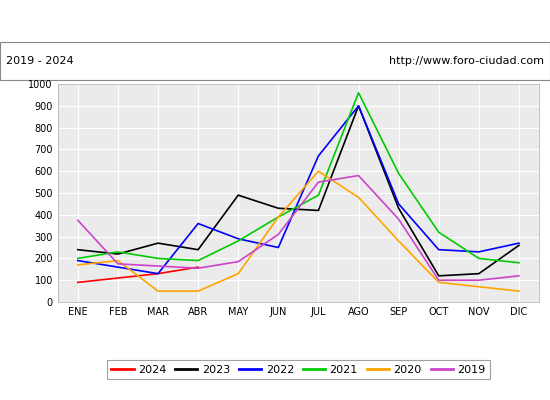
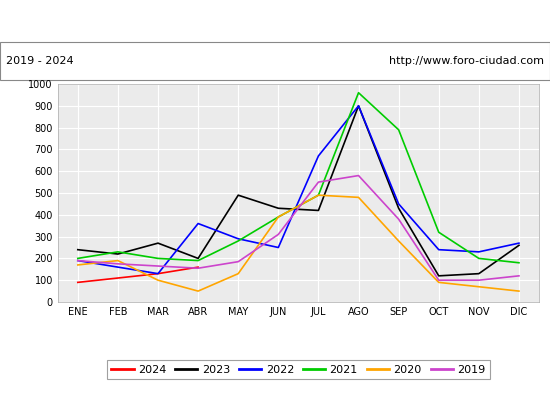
2019/ENE: 375 -> 190
2020/MAR: 50 -> 100
2023/ABR: 240 -> 200
2020/JUL: 600 -> 490
2021/SEP: 590 -> 790
